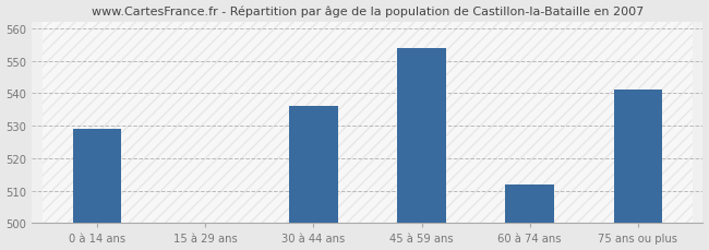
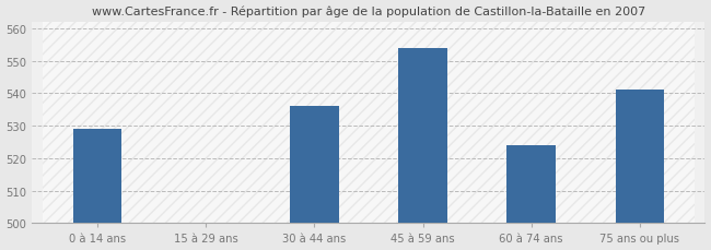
60 à 74 ans: 512 -> 524
